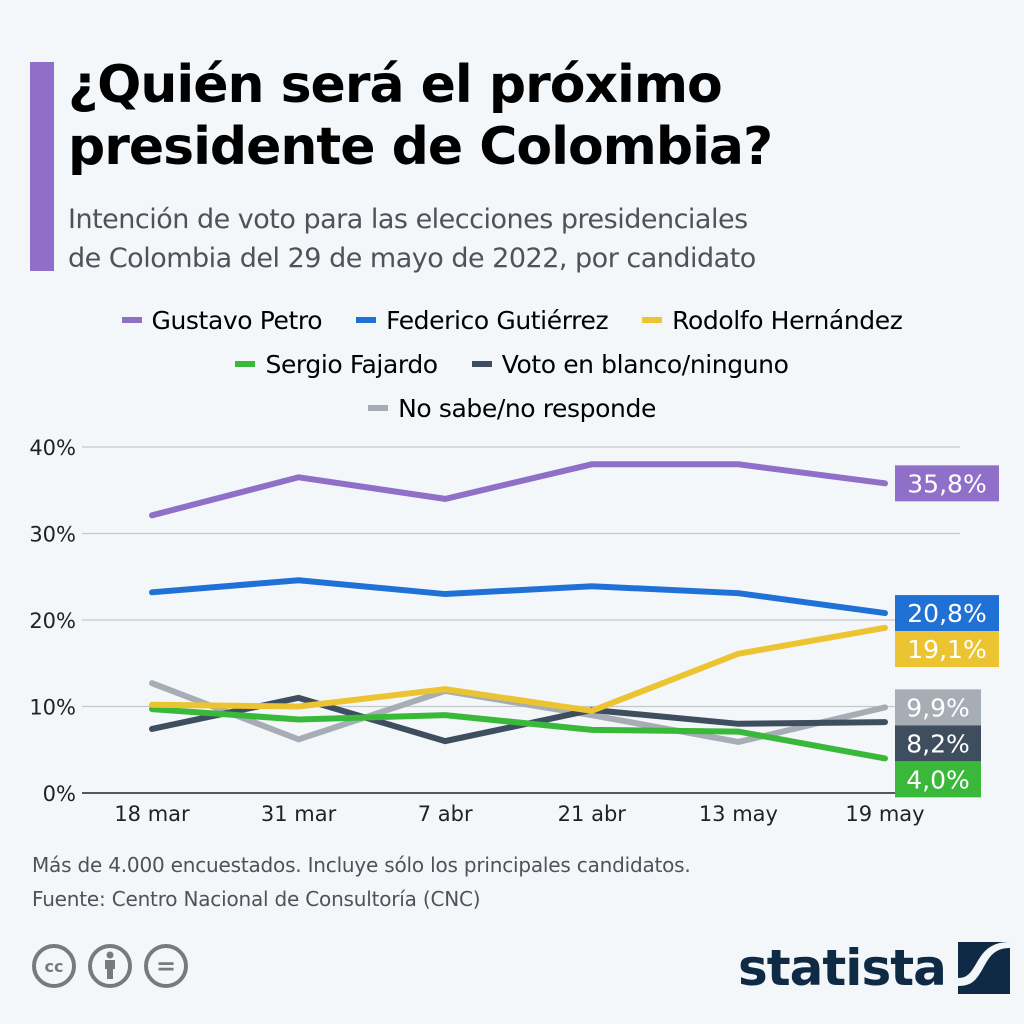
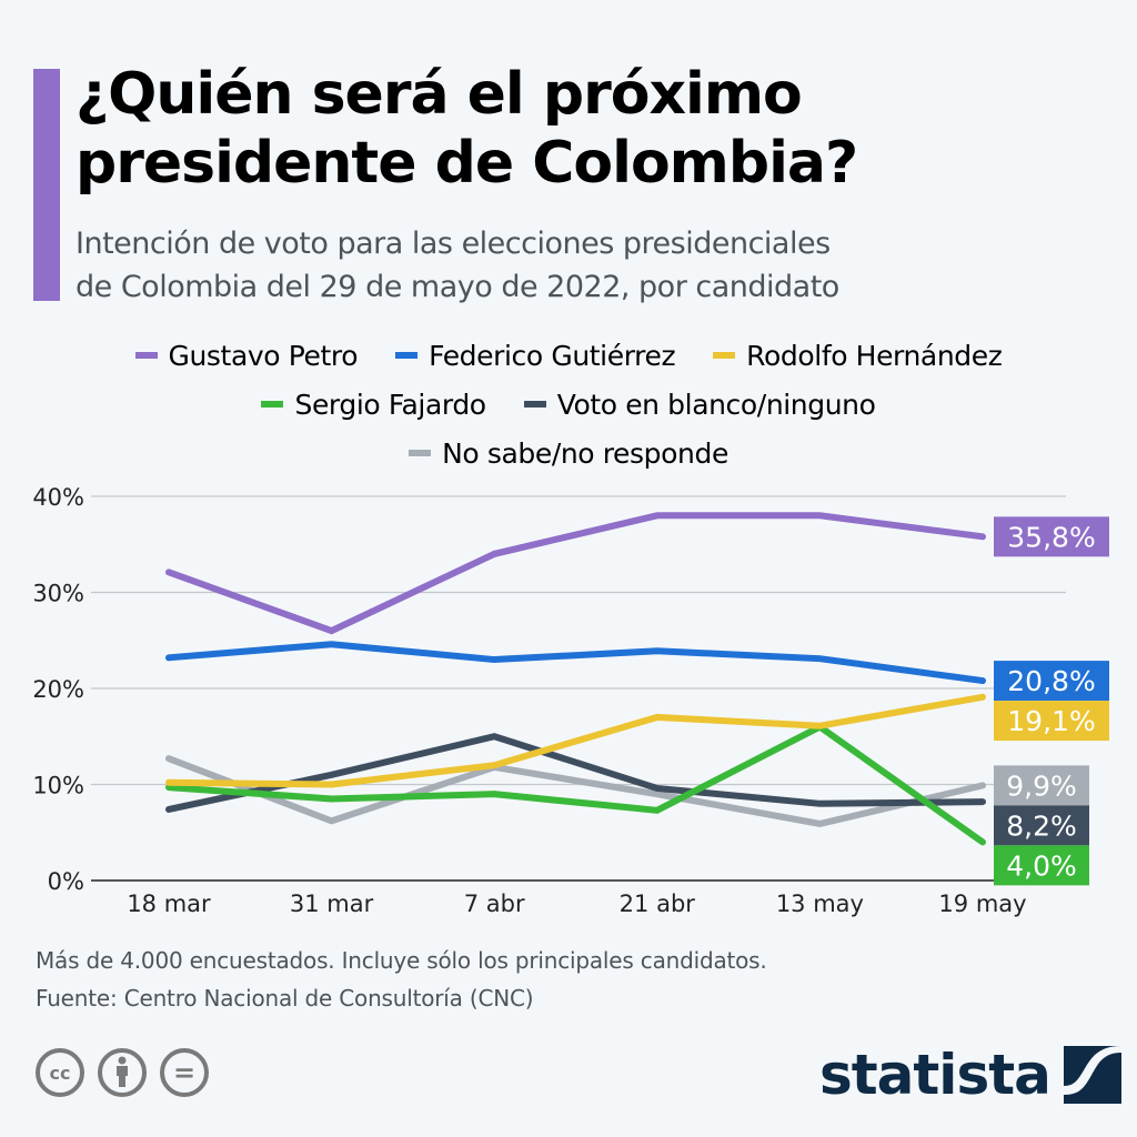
Gustavo Petro/31 mar: 36% -> 26%
Voto en blanco/ninguno/7 abr: 6% -> 15%
Rodolfo Hernández/21 abr: 10% -> 17%
Sergio Fajardo/13 may: 7% -> 16%
